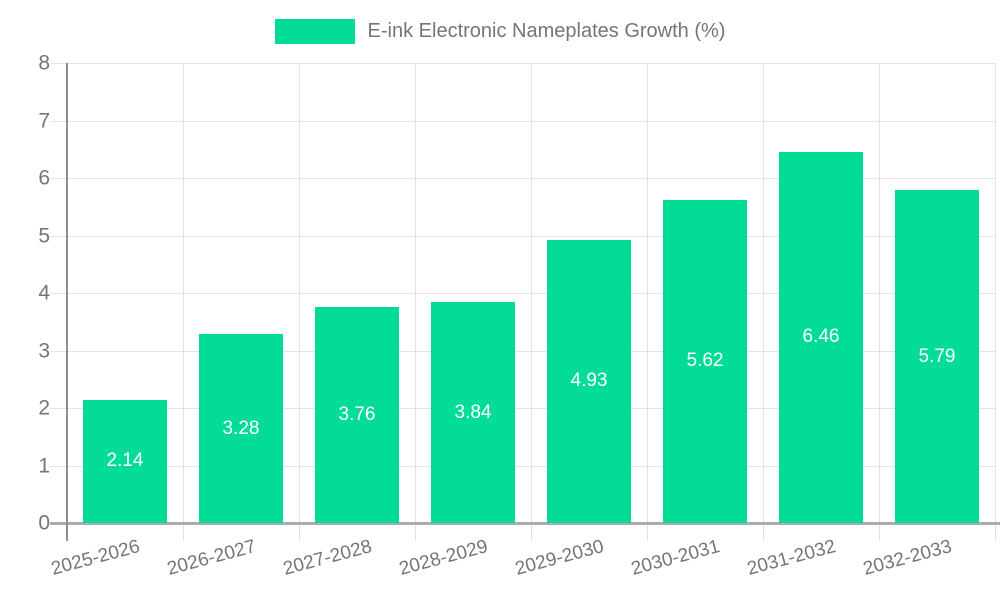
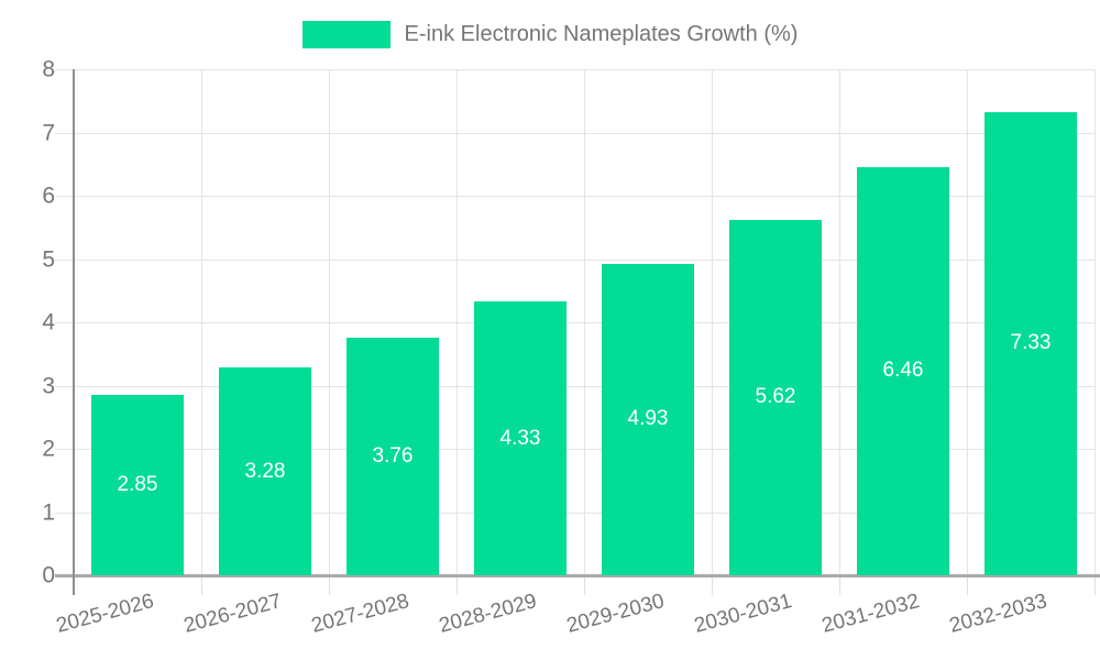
2025-2026: 2.14 -> 2.85
2028-2029: 3.84 -> 4.33
2032-2033: 5.79 -> 7.33
